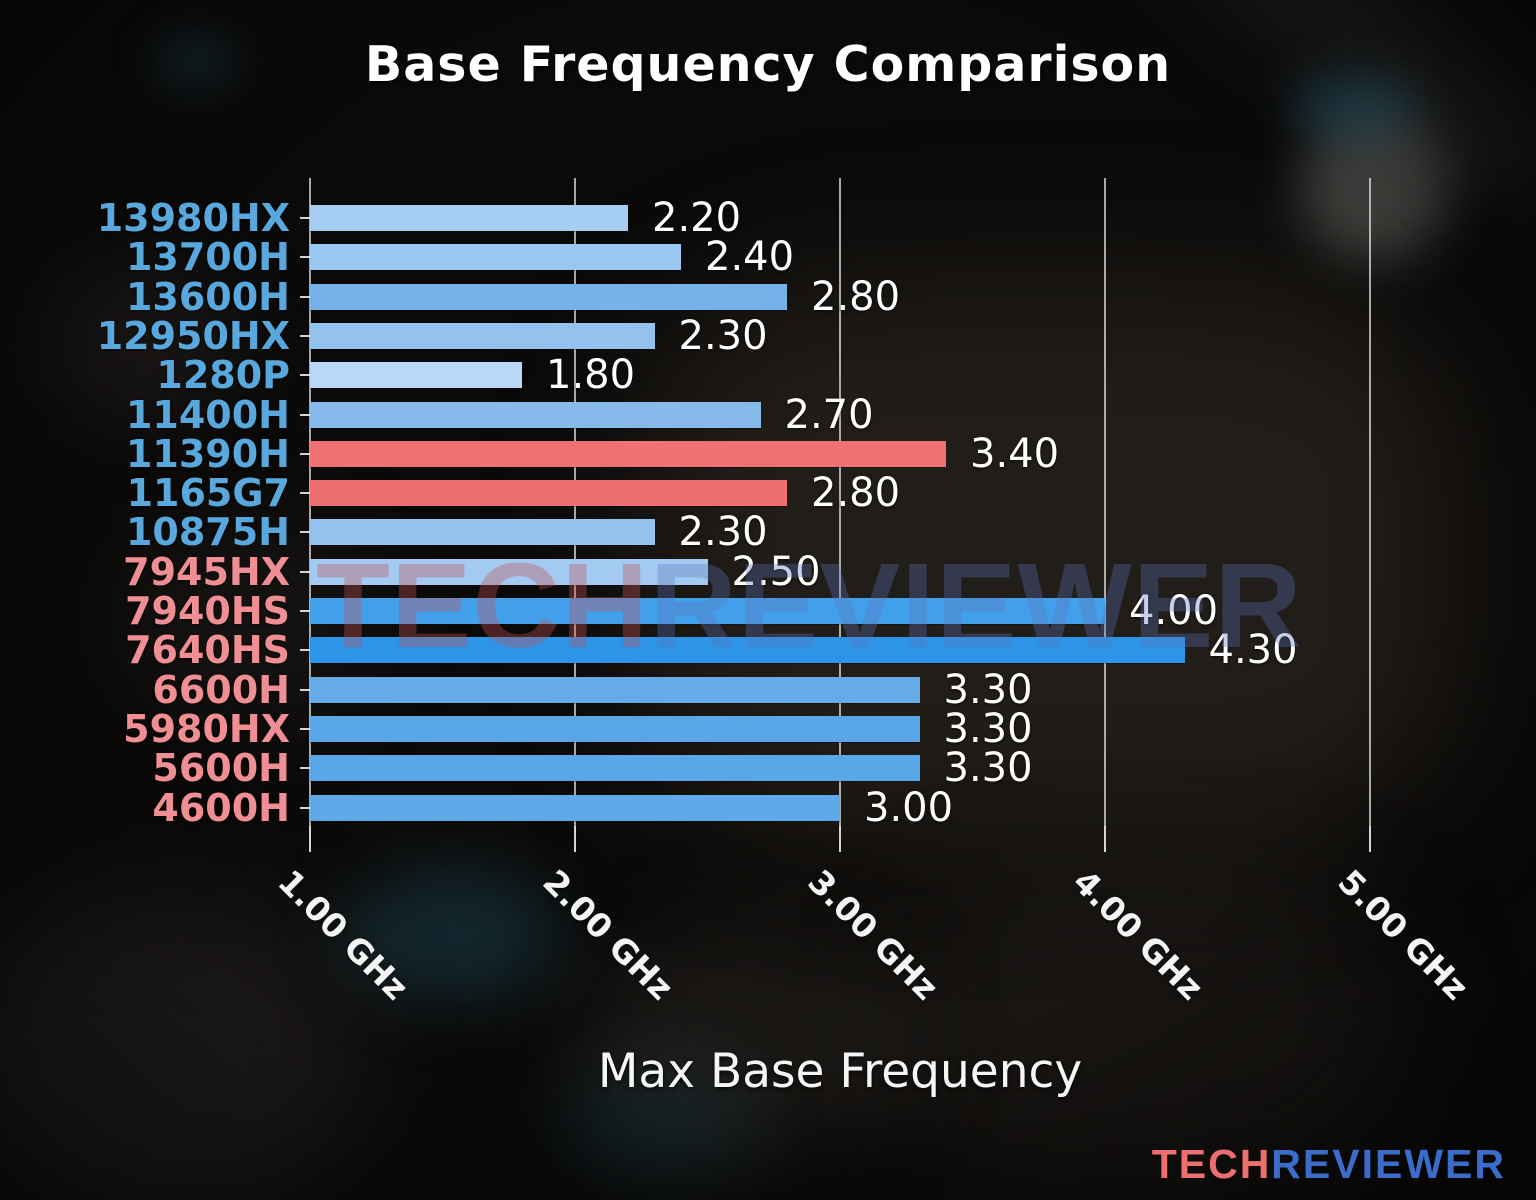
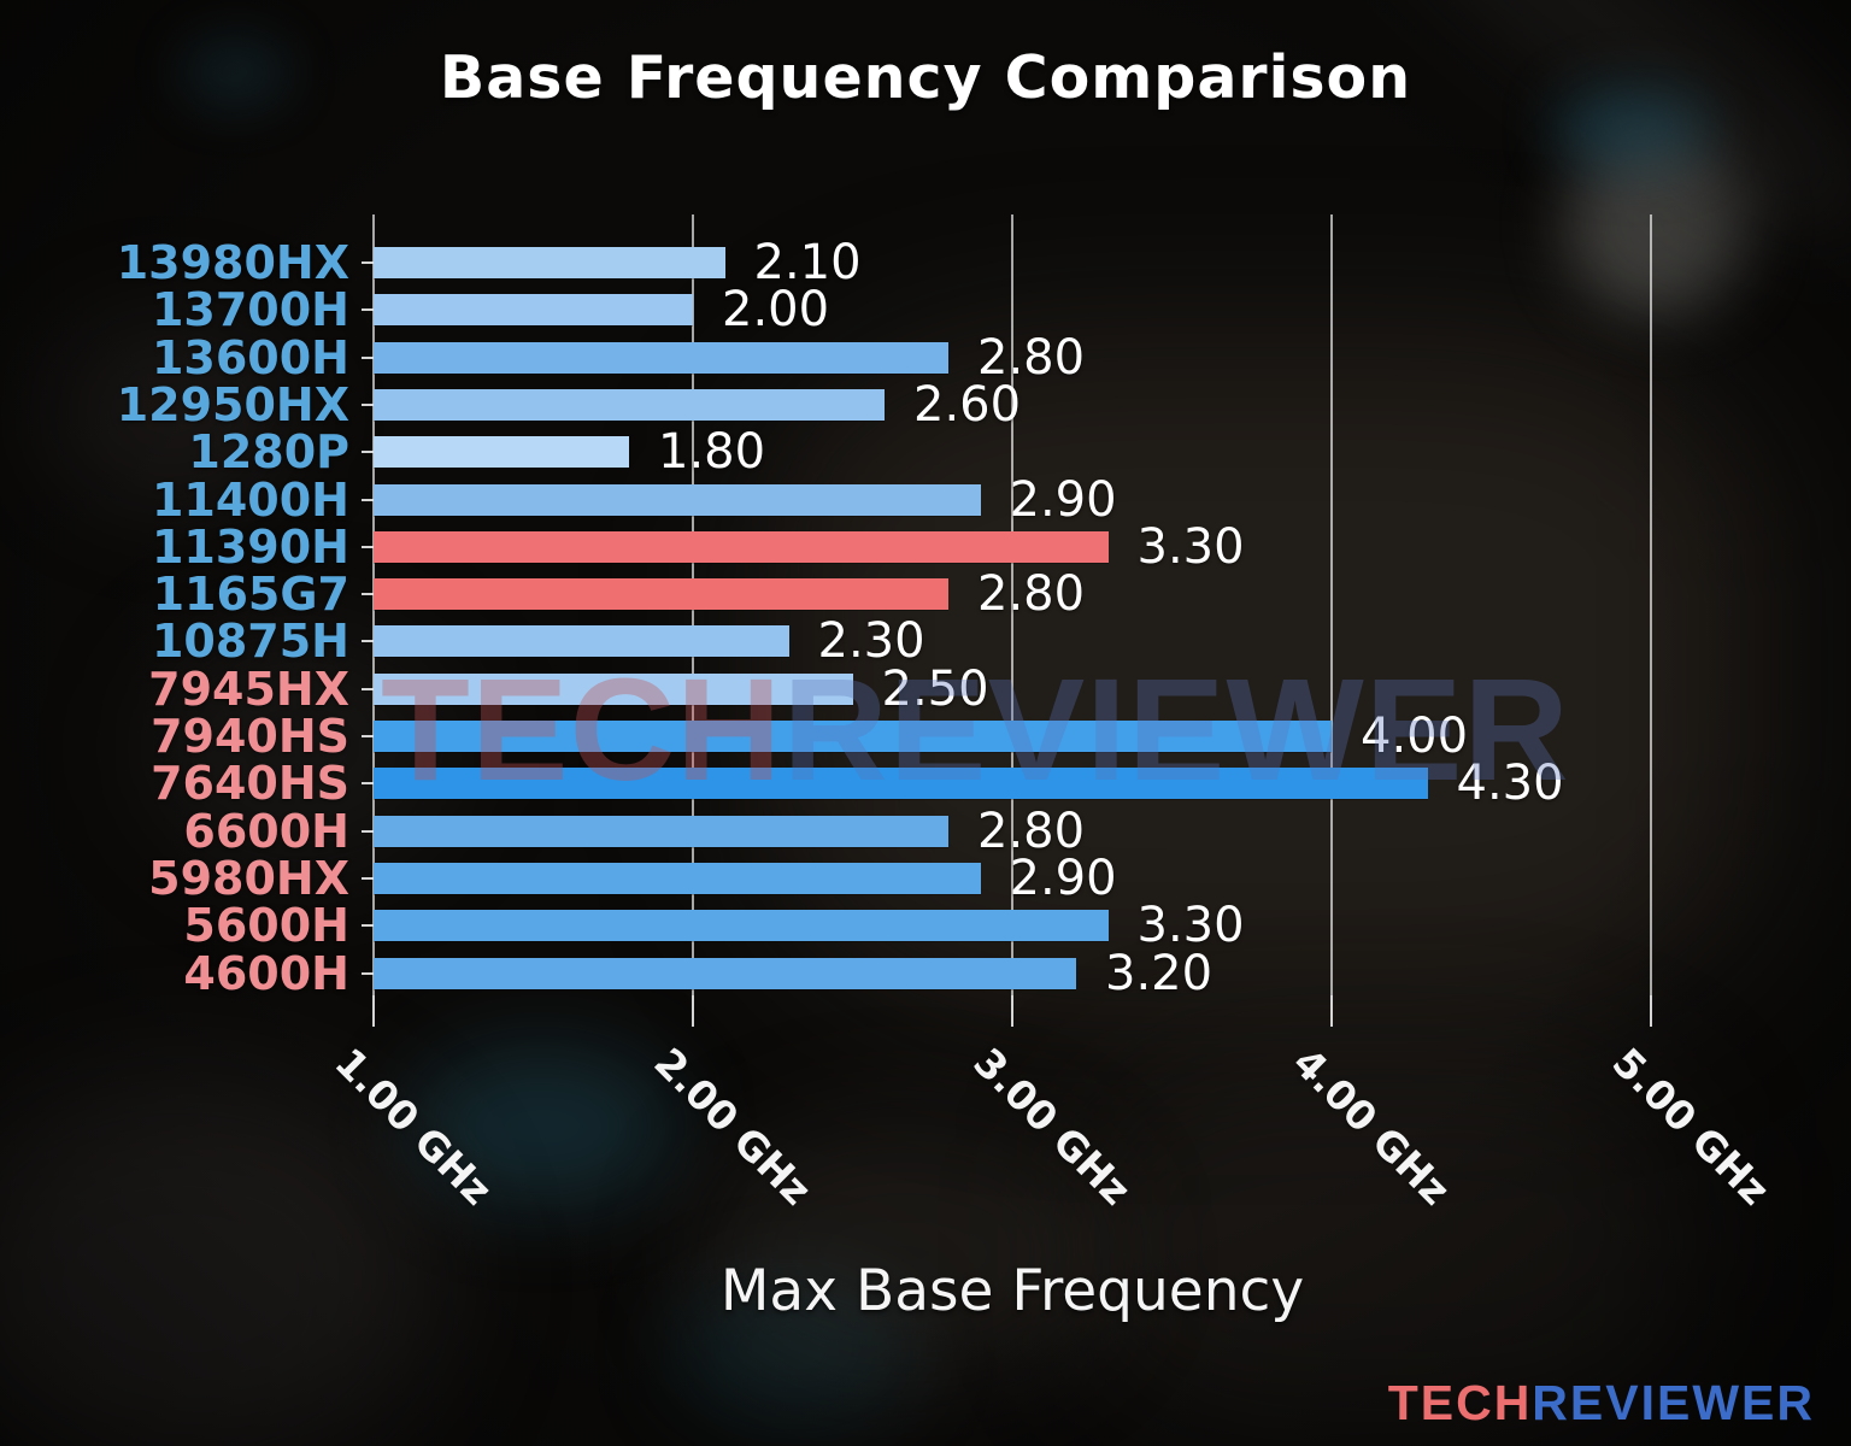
13980HX: 2.20 -> 2.10
13700H: 2.40 -> 2.00
12950HX: 2.30 -> 2.60
11400H: 2.70 -> 2.90
11390H: 3.40 -> 3.30
6600H: 3.30 -> 2.80
5980HX: 3.30 -> 2.90
4600H: 3.00 -> 3.20
